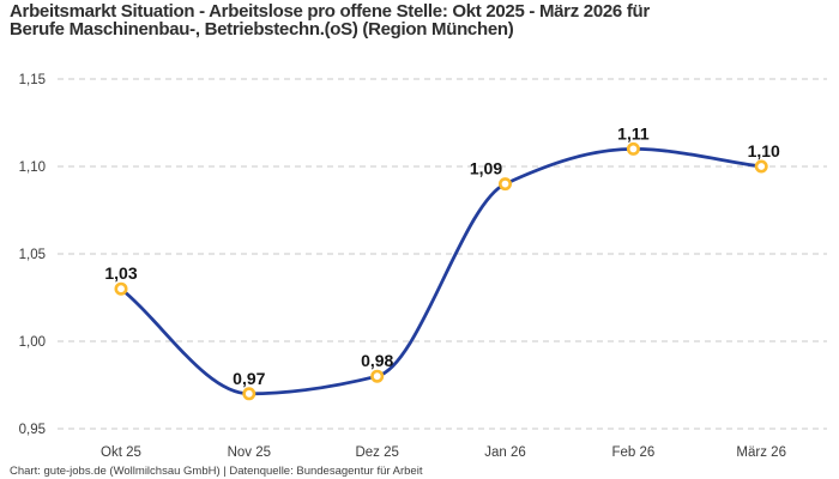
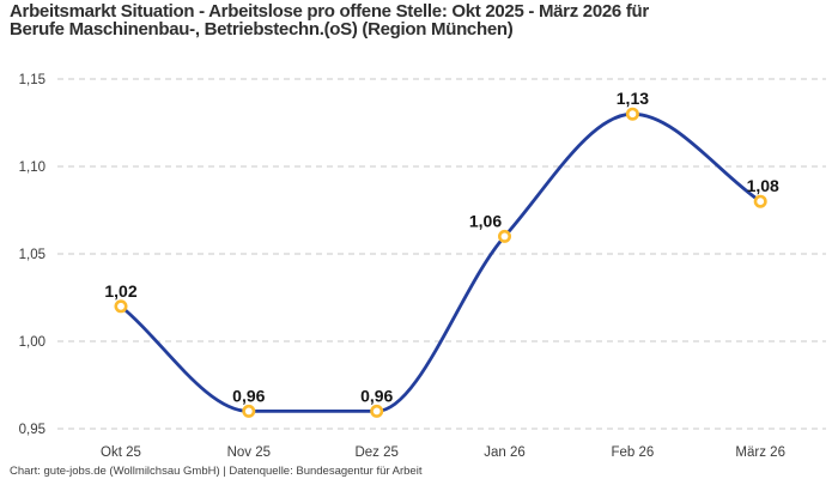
Okt 25: 1,03 -> 1,02
Nov 25: 0,97 -> 0,96
Dez 25: 0,98 -> 0,96
Jan 26: 1,09 -> 1,06
Feb 26: 1,11 -> 1,13
März 26: 1,10 -> 1,08
